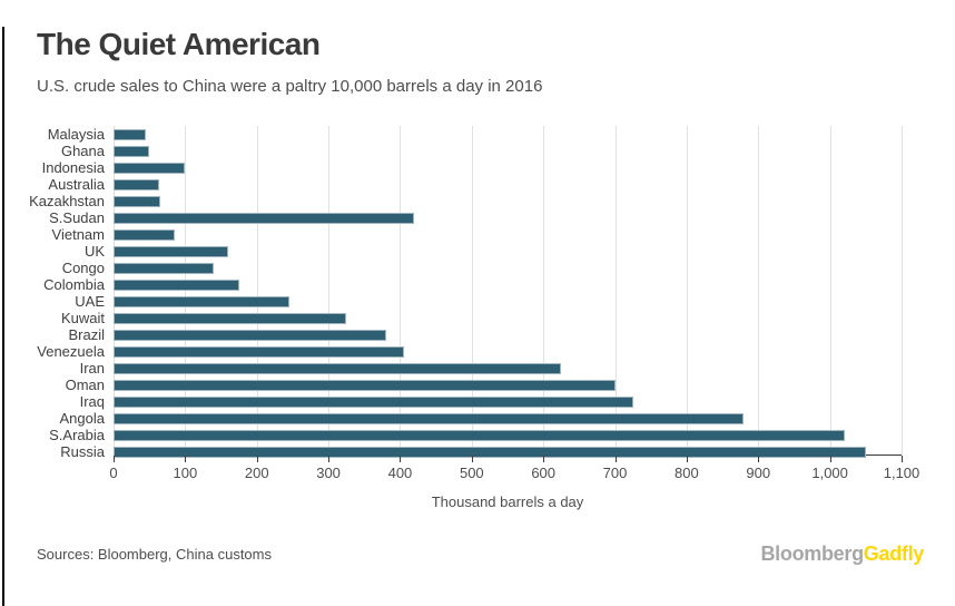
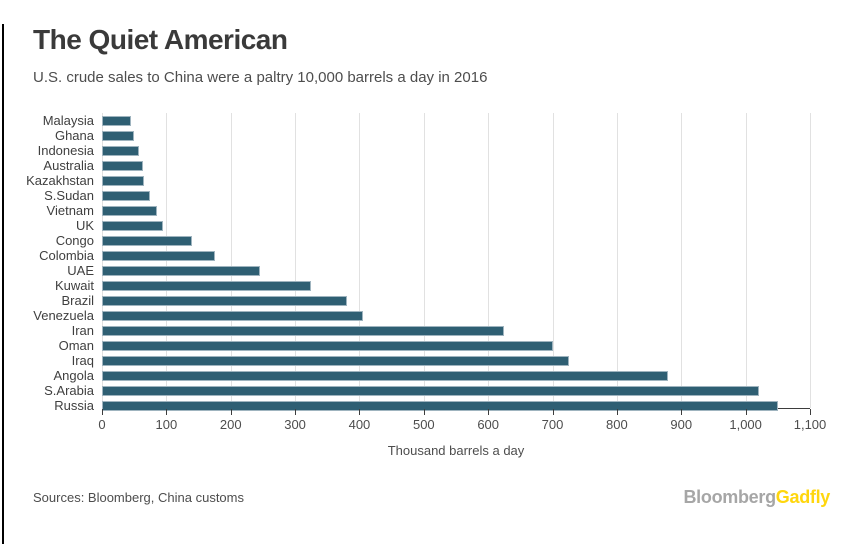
Indonesia: 100 -> 60
S.Sudan: 420 -> 80
UK: 160 -> 100
